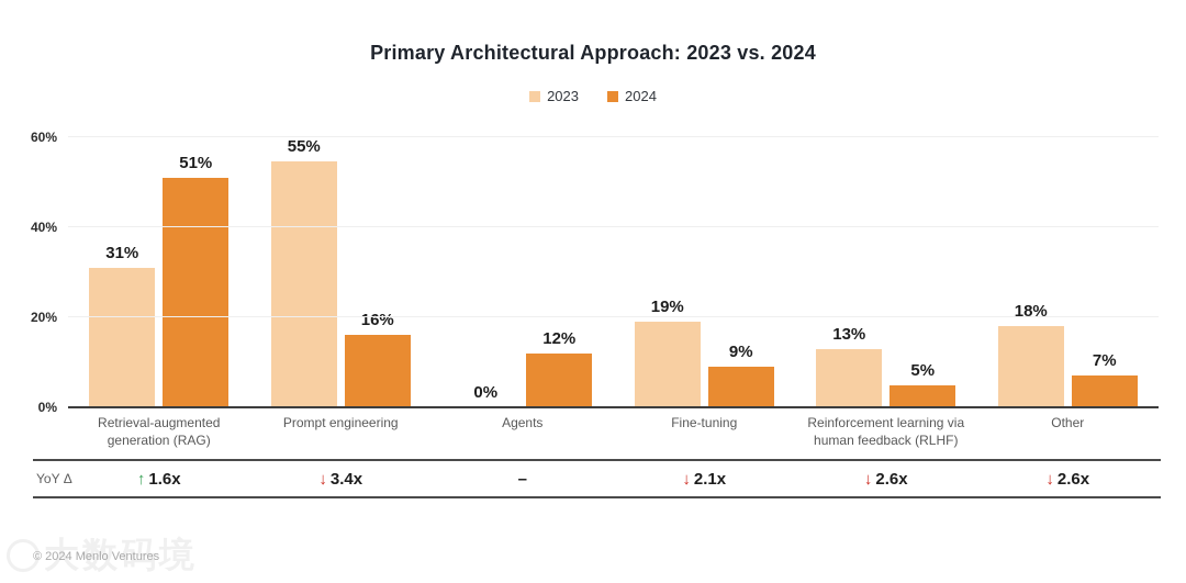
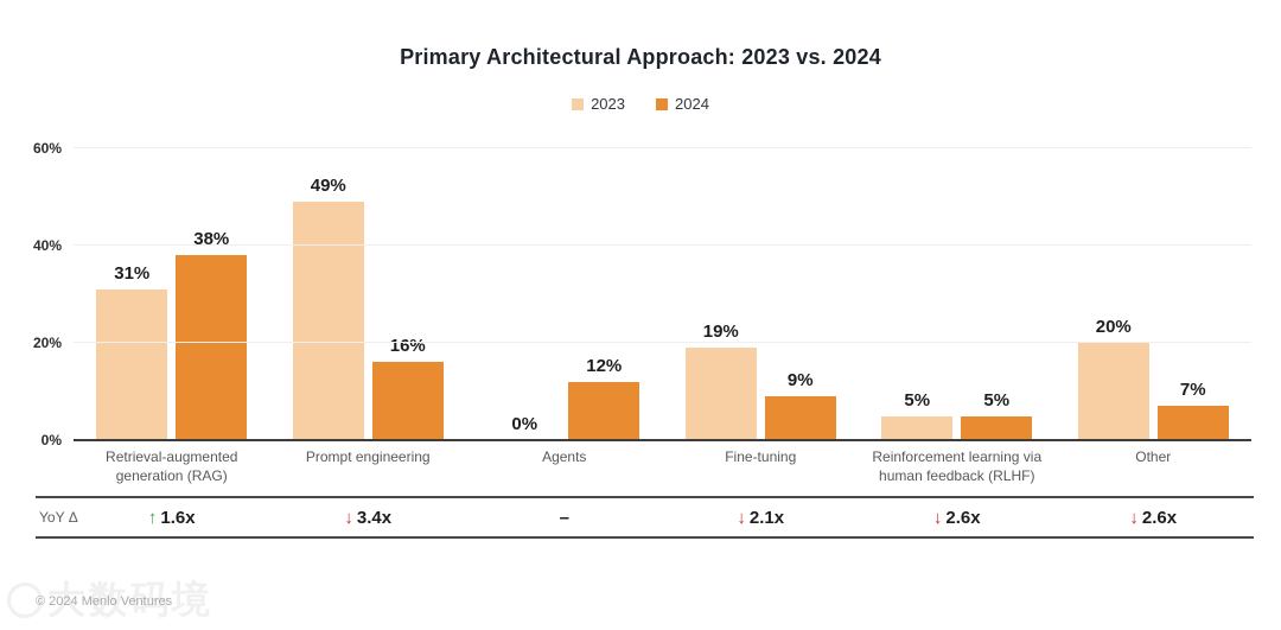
2024/Retrieval-augmented generation (RAG): 51% -> 38%
2023/Prompt engineering: 55% -> 49%
2023/Reinforcement learning via human feedback (RLHF): 13% -> 5%
2023/Other: 18% -> 20%
